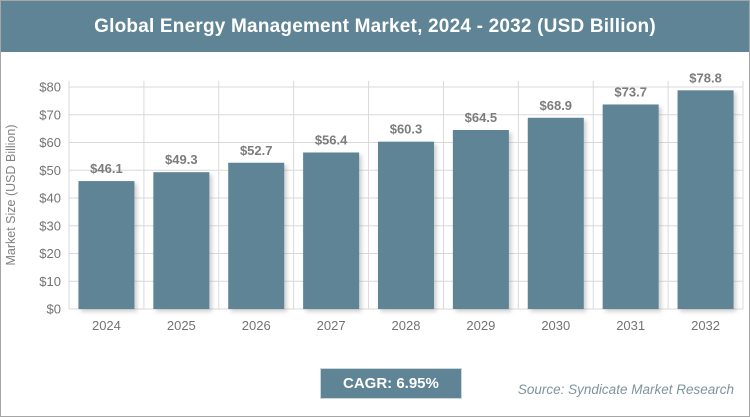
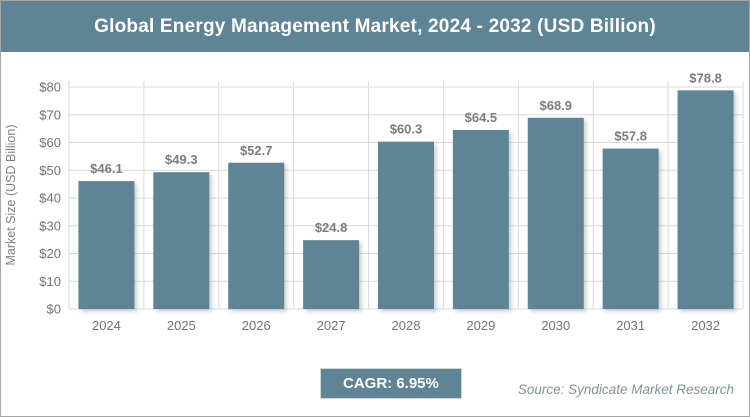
2027: $56.4 -> $24.8
2031: $73.7 -> $57.8
